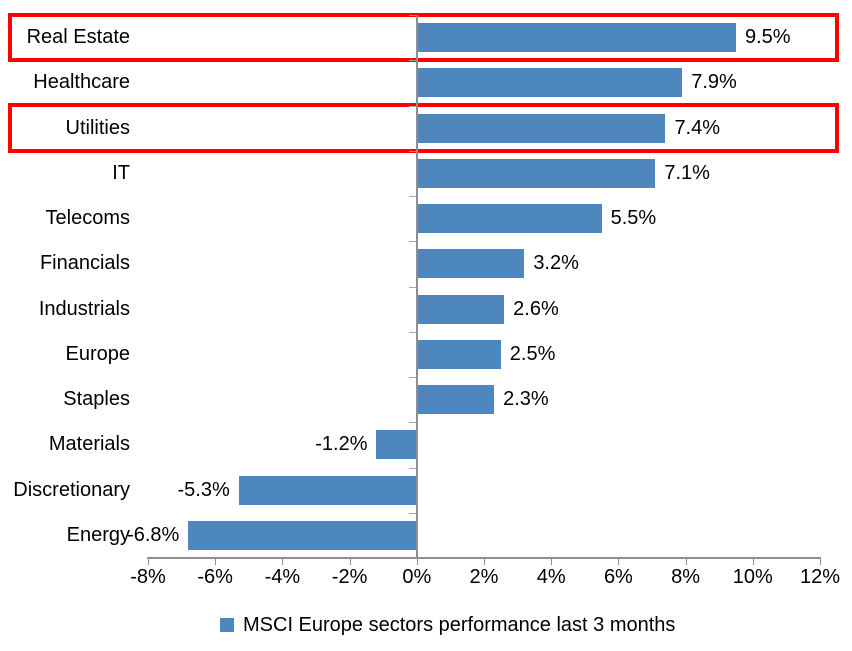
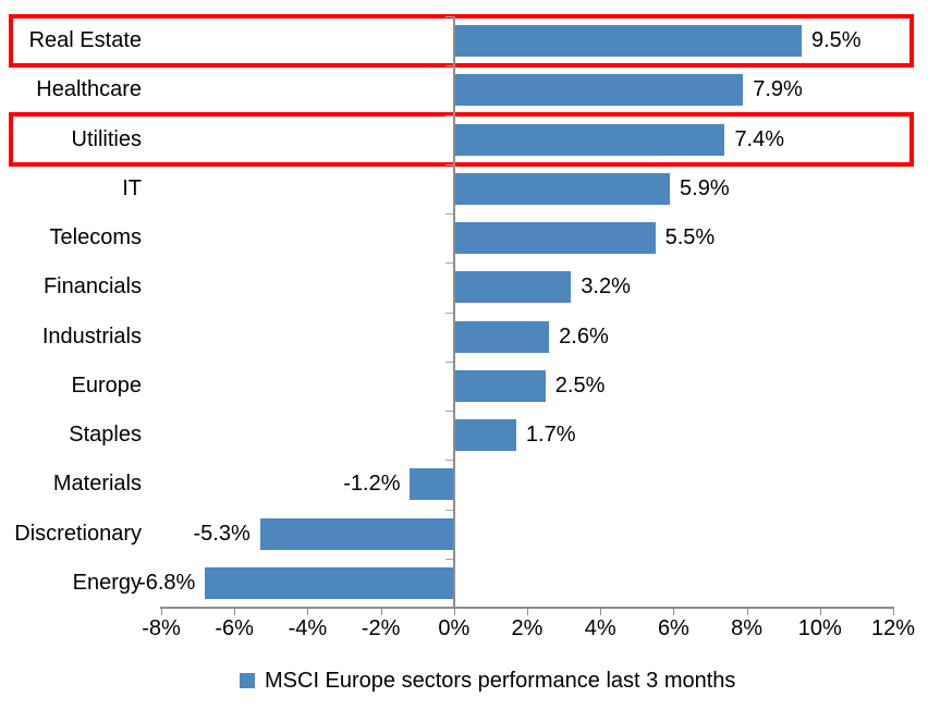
IT: 7.1% -> 5.9%
Staples: 2.3% -> 1.7%
